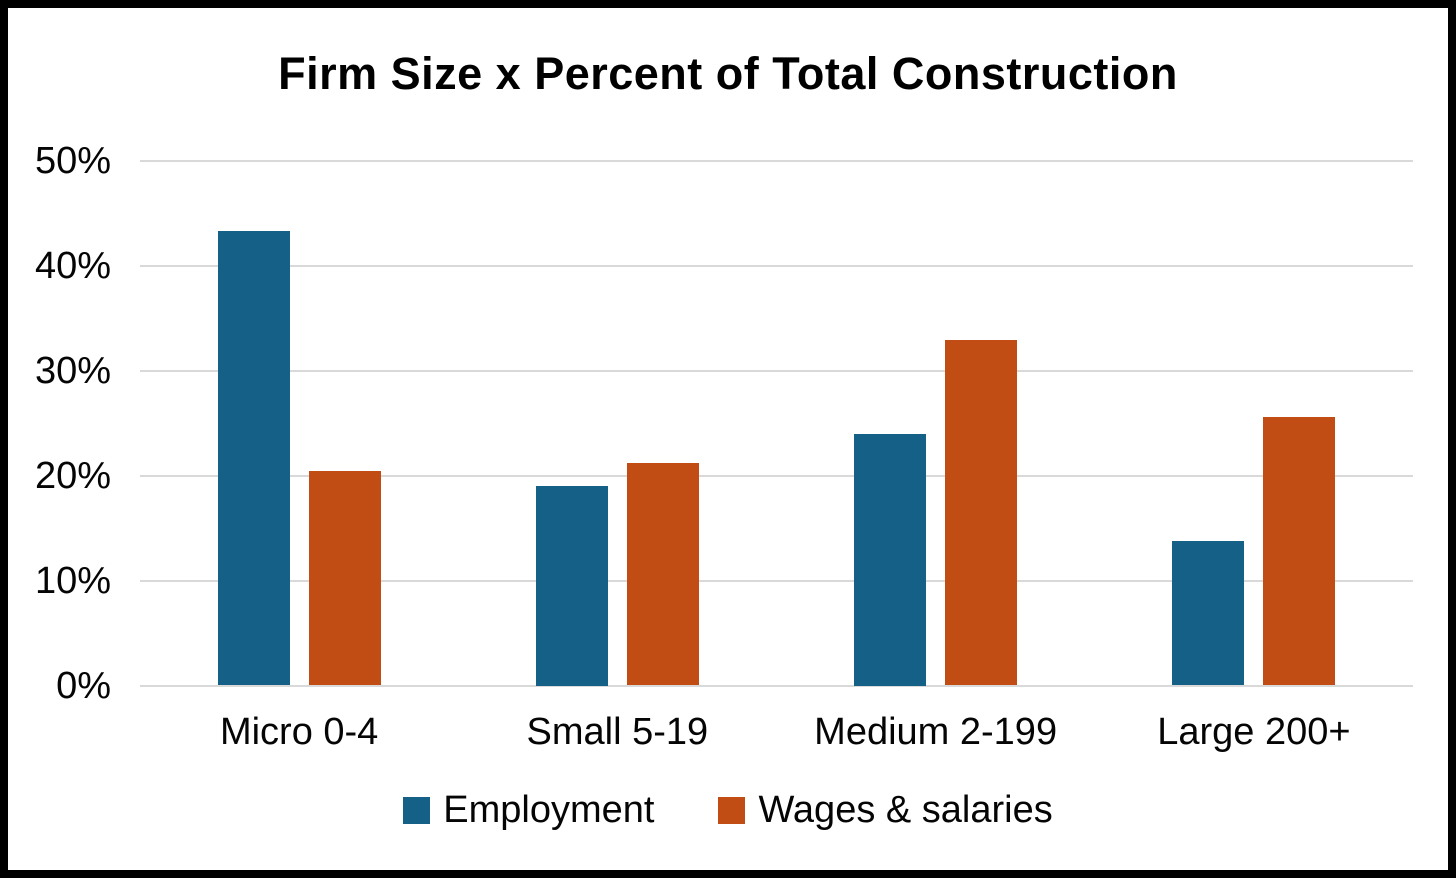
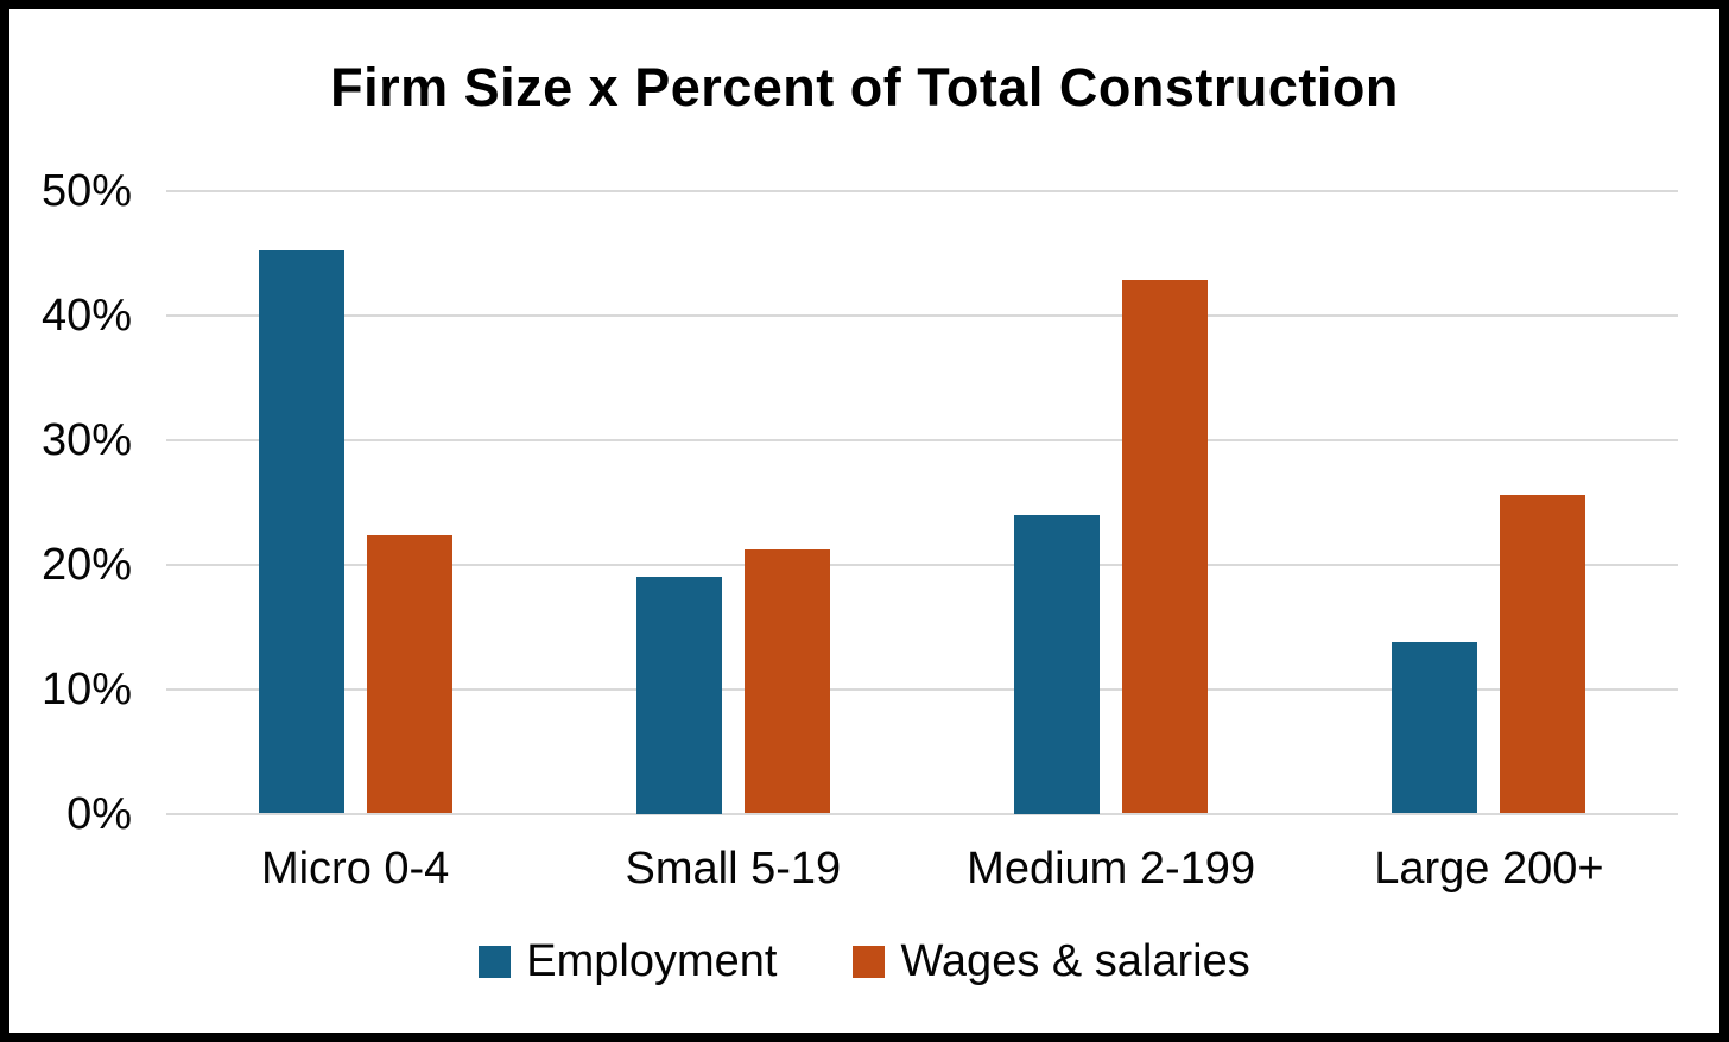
Employment/Micro 0-4: 43.3% -> 45.2%
Wages & salaries/Micro 0-4: 20.4% -> 22.3%
Wages & salaries/Medium 2-199: 32.9% -> 42.8%
